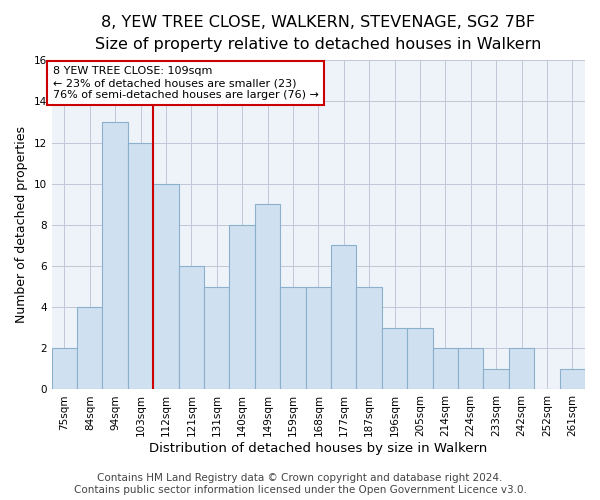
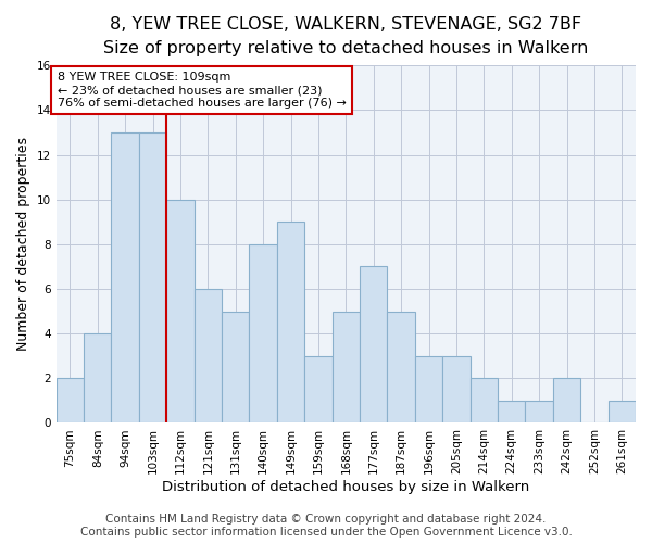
103sqm: 12 -> 13
159sqm: 5 -> 3
224sqm: 2 -> 1
